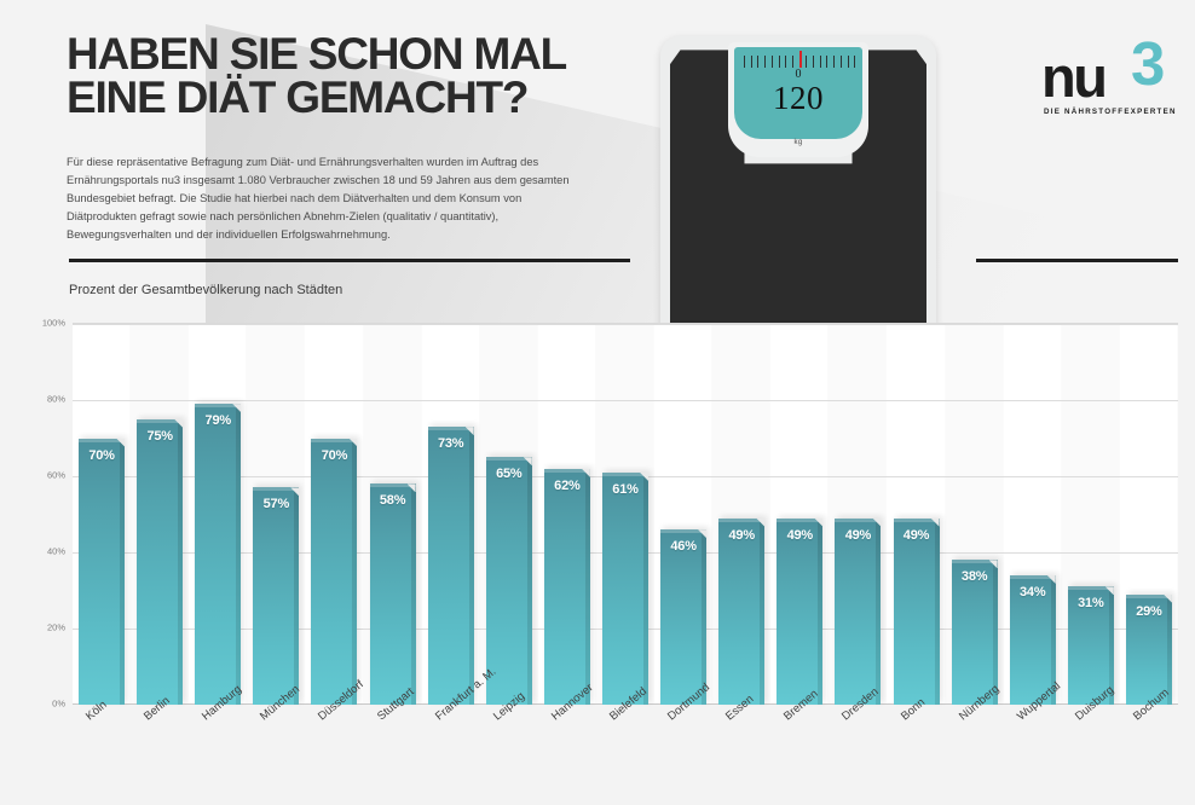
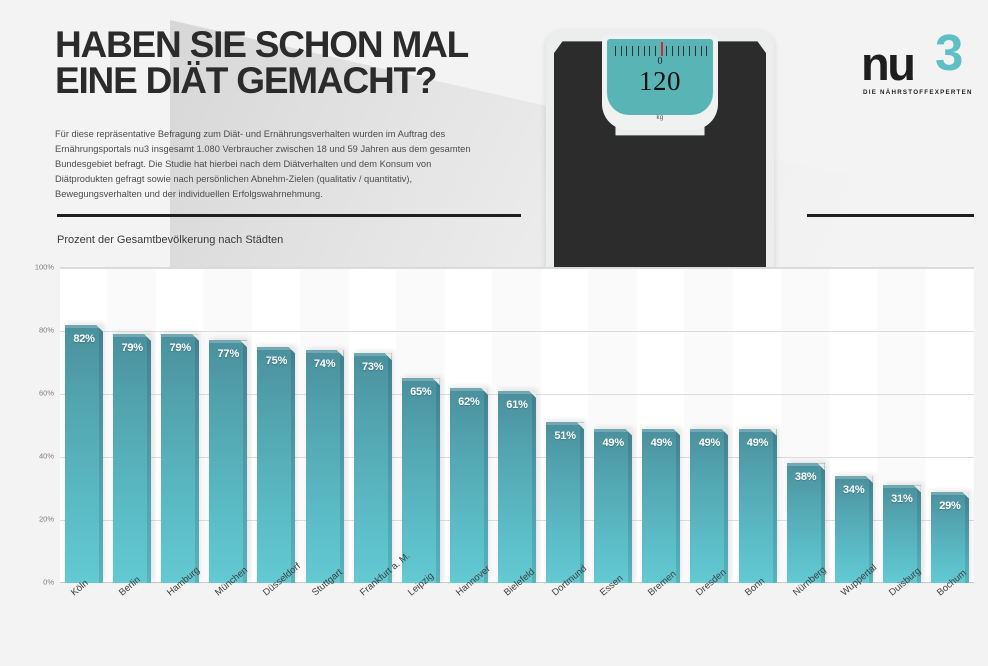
Köln: 70% -> 82%
Berlin: 75% -> 79%
München: 57% -> 77%
Düsseldorf: 70% -> 75%
Stuttgart: 58% -> 74%
Dortmund: 46% -> 51%
